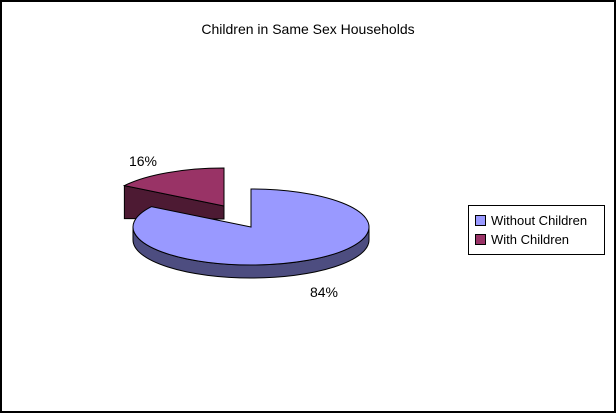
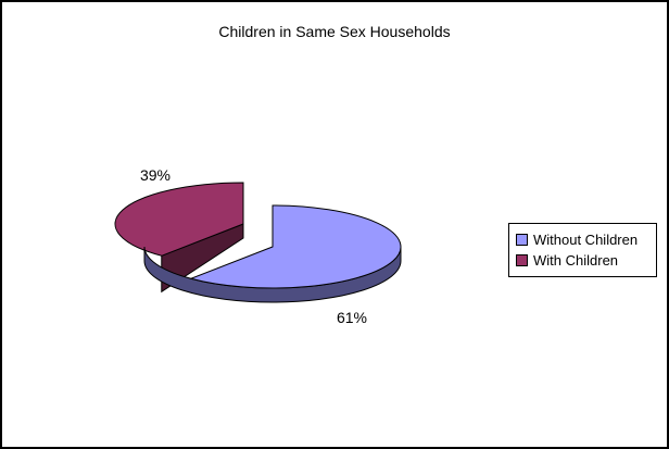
Without Children: 84% -> 61%
With Children: 16% -> 39%
